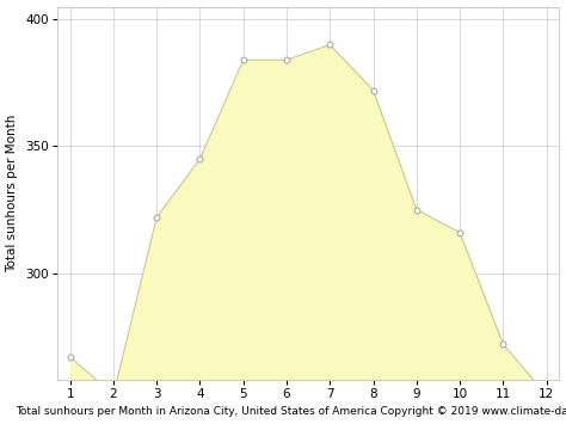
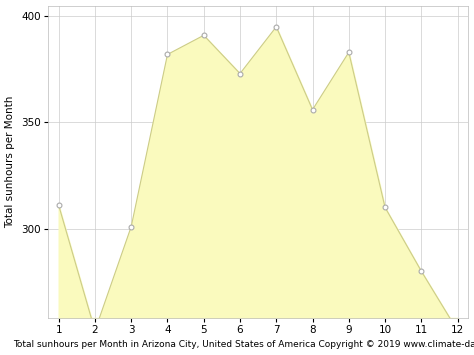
1: 267 -> 311
3: 322 -> 301
4: 345 -> 382
5: 384 -> 391
6: 384 -> 373
7: 390 -> 395
8: 372 -> 356
9: 325 -> 383
10: 316 -> 310
11: 272 -> 280
